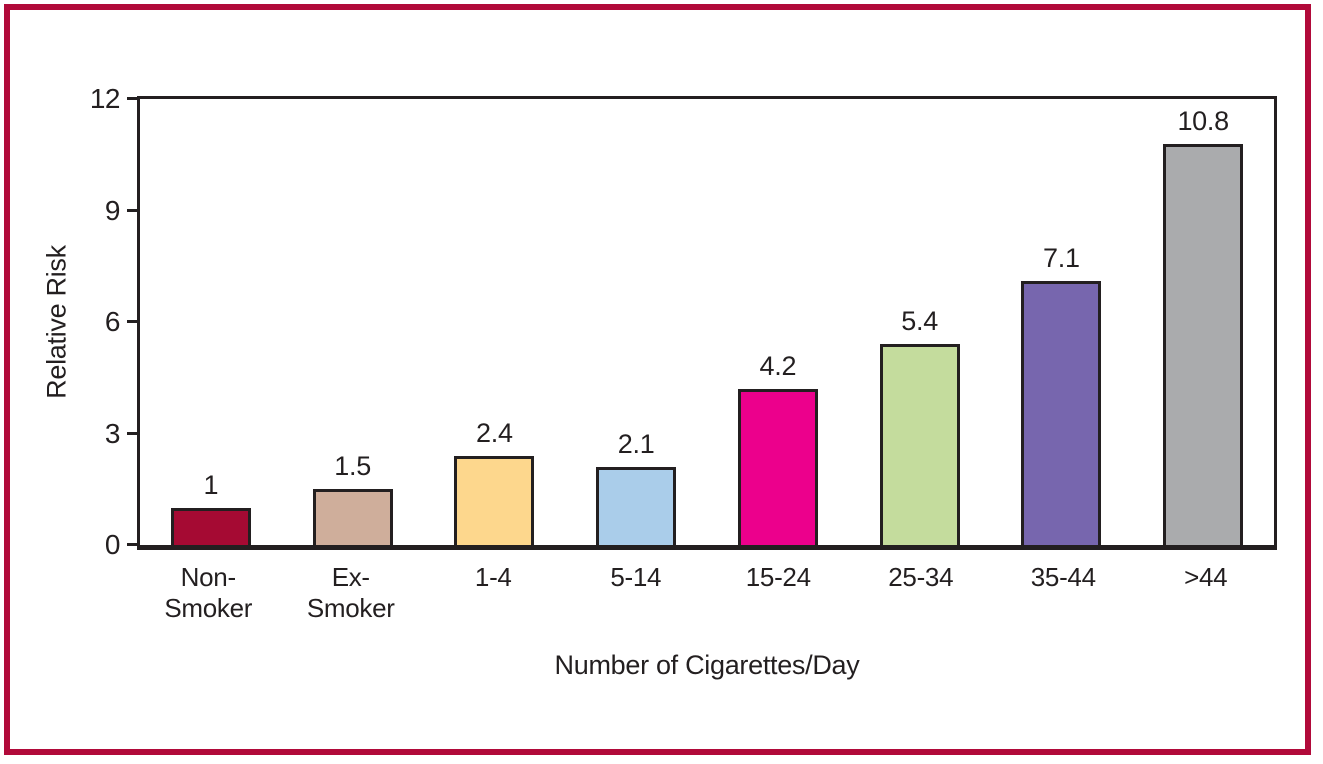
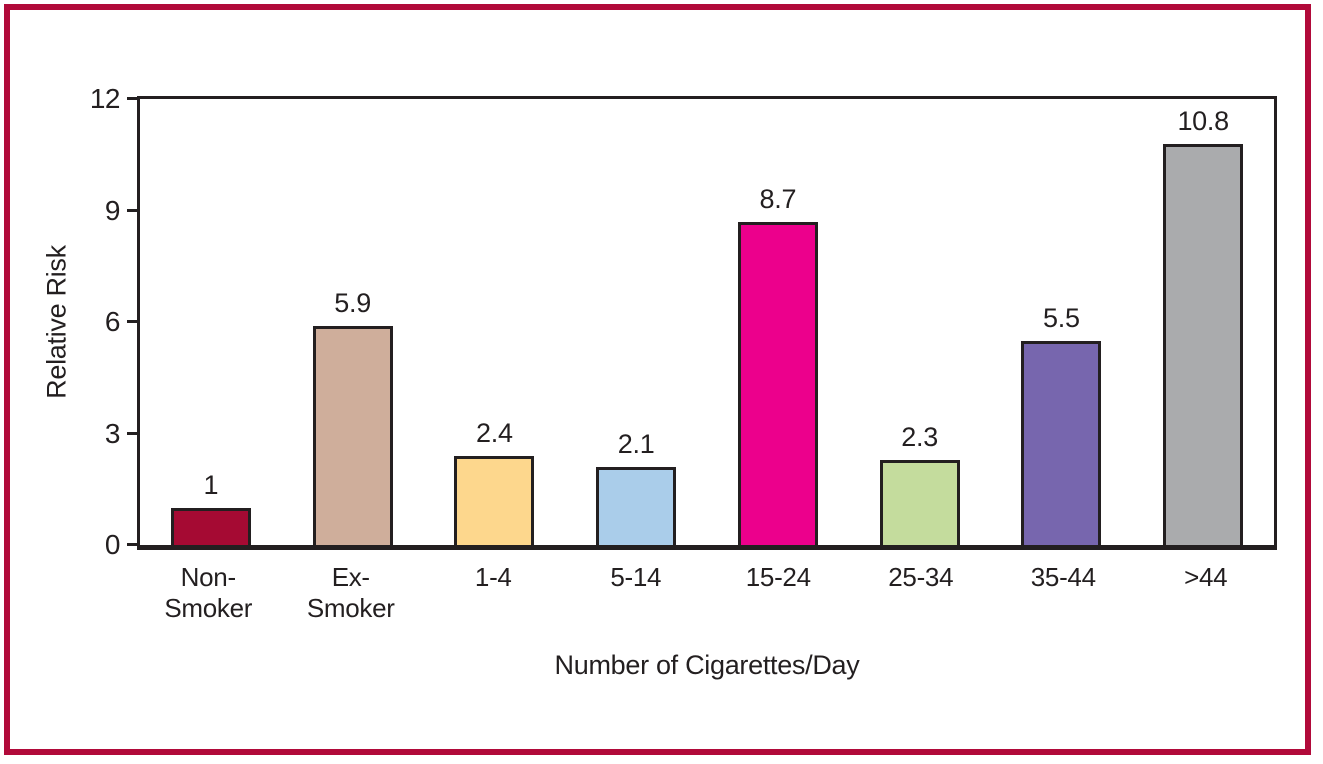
Ex- Smoker: 1.5 -> 5.9
15-24: 4.2 -> 8.7
25-34: 5.4 -> 2.3
35-44: 7.1 -> 5.5
